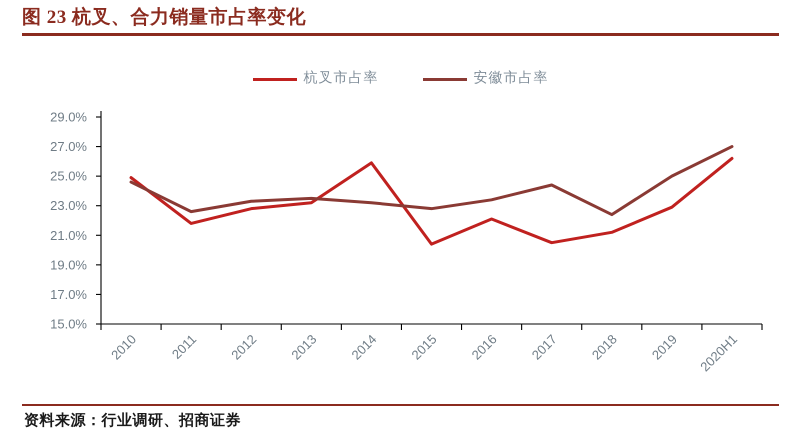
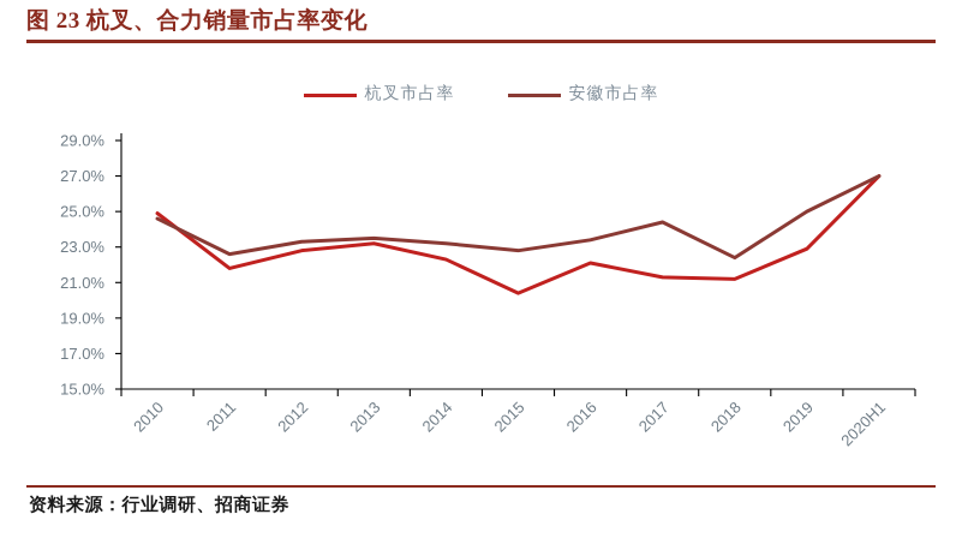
杭叉市占率/2014: 25.9% -> 22.3%
杭叉市占率/2017: 20.5% -> 21.3%
杭叉市占率/2020H1: 26.2% -> 27.0%
